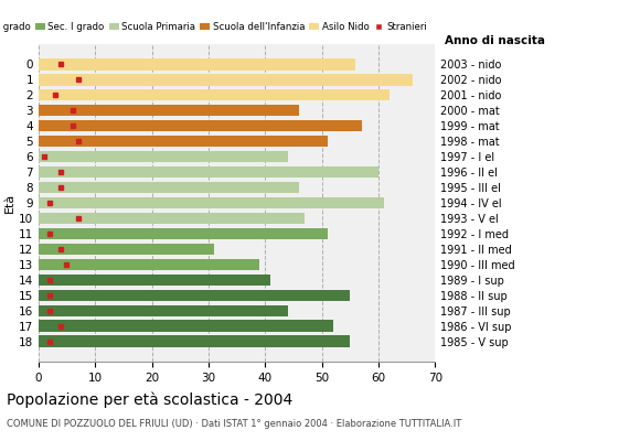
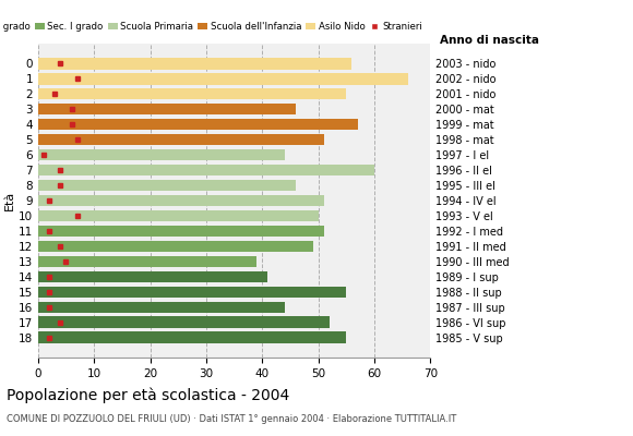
2: 62 -> 55
9: 61 -> 51
10: 47 -> 50
12: 31 -> 49
